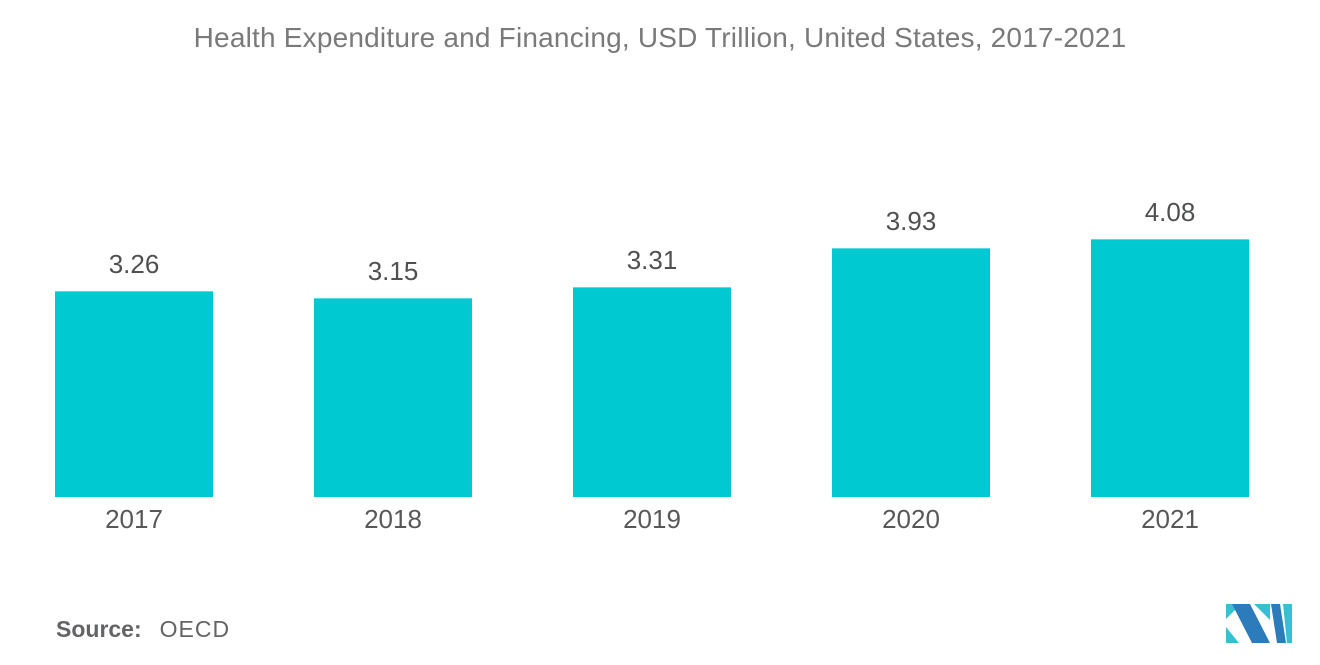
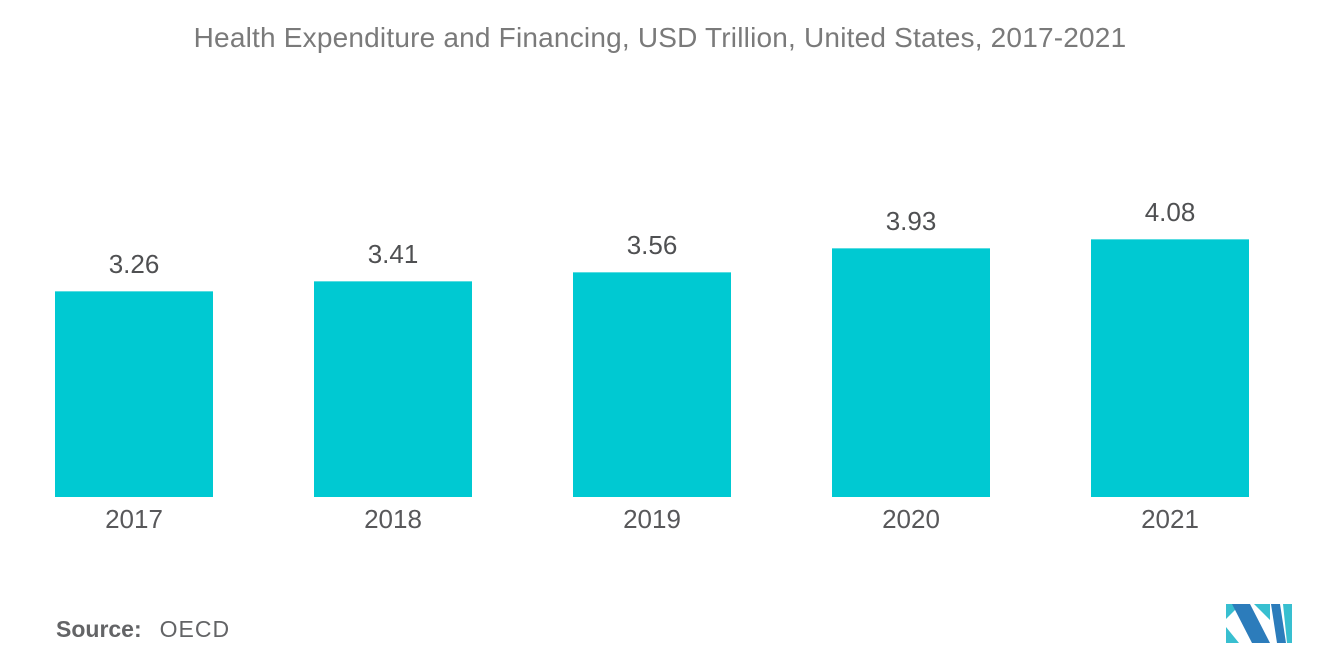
2018: 3.15 -> 3.41
2019: 3.31 -> 3.56
